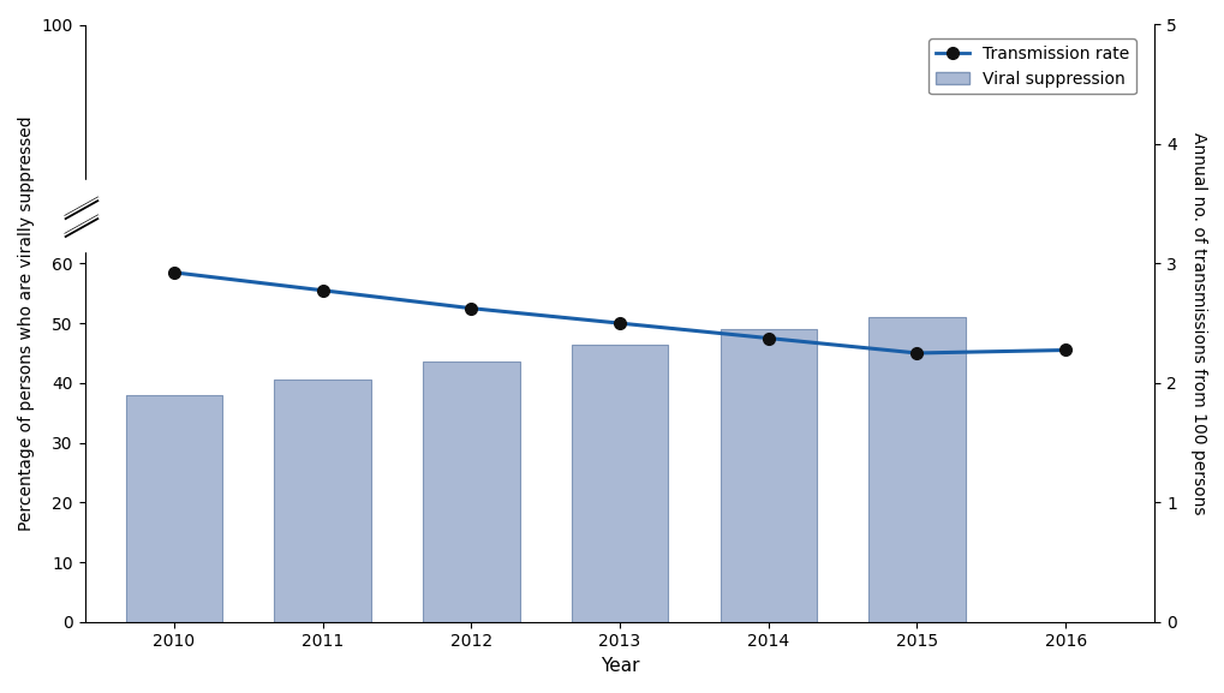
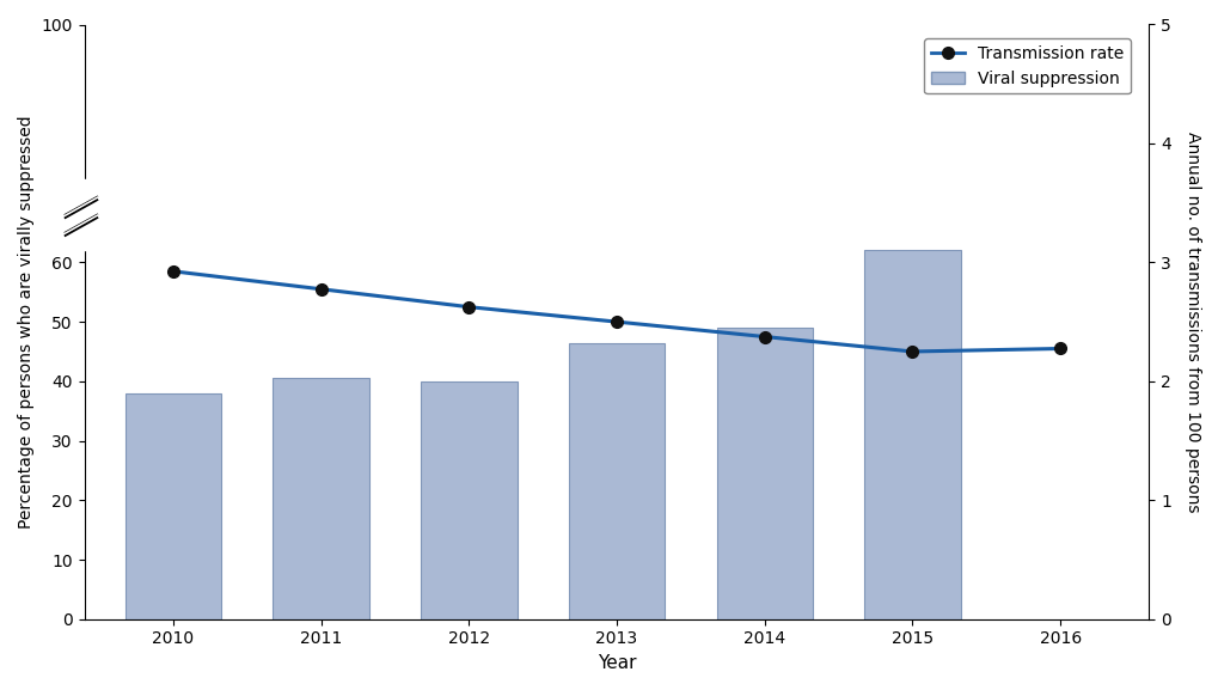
Viral suppression/2012: 43.5 -> 40.0
Viral suppression/2015: 51.0 -> 62.0
